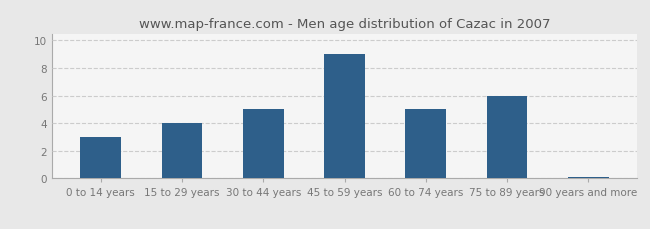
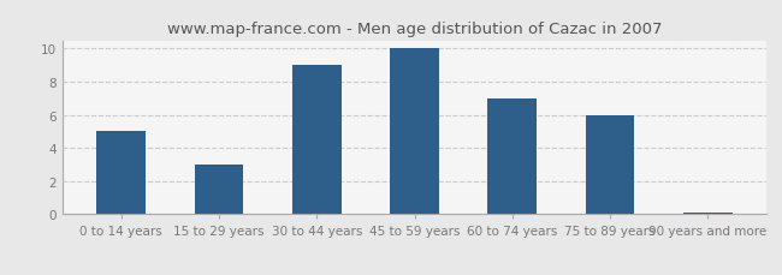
0 to 14 years: 3.0 -> 5.0
15 to 29 years: 4.0 -> 3.0
30 to 44 years: 5.0 -> 9.0
45 to 59 years: 9.0 -> 10.0
60 to 74 years: 5.0 -> 7.0
